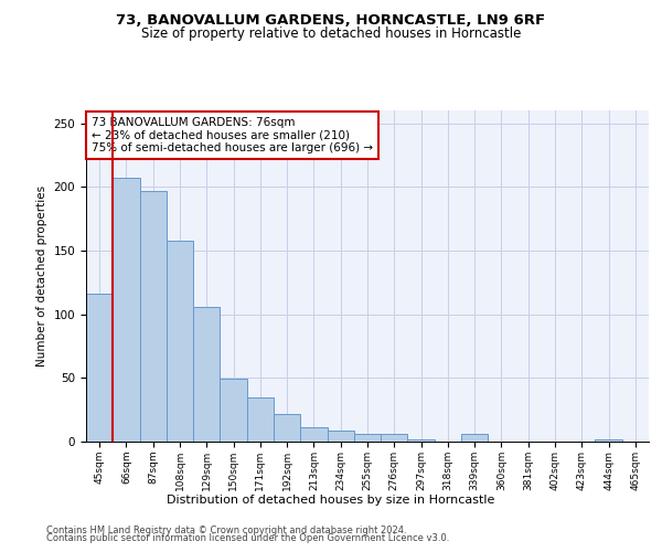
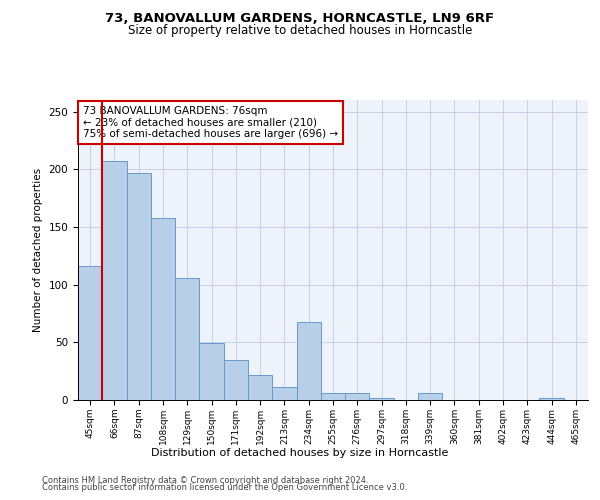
234sqm: 9 -> 68
